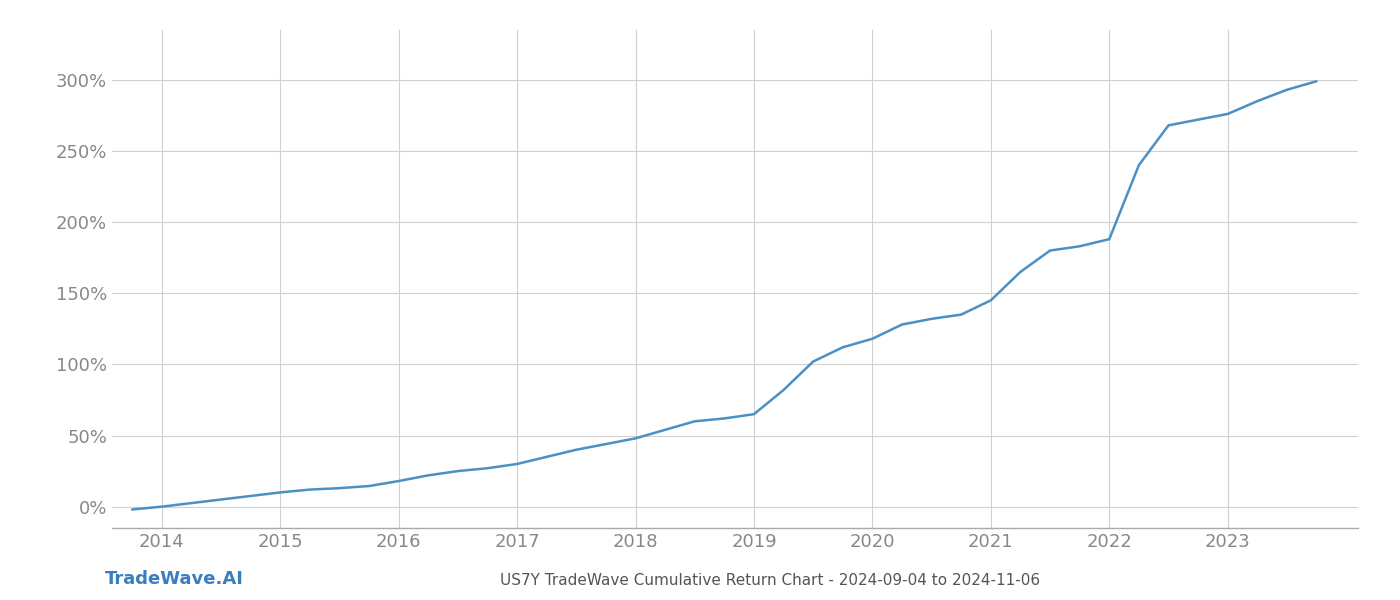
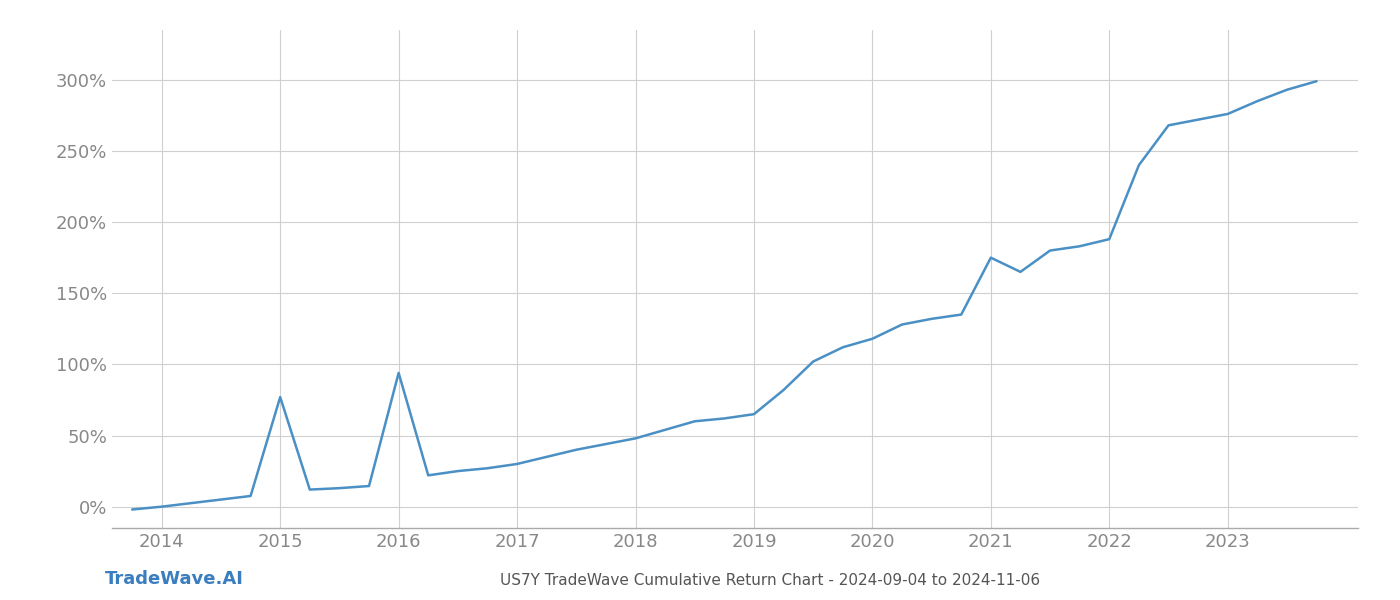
2015: 10% -> 77%
2016: 18% -> 94%
2021: 145% -> 175%
